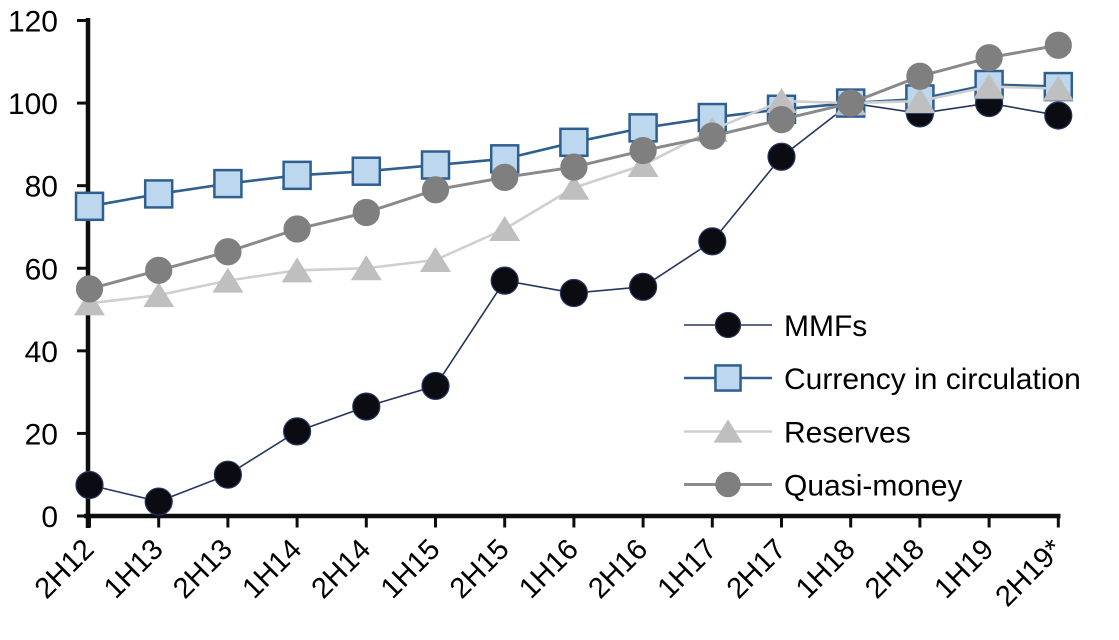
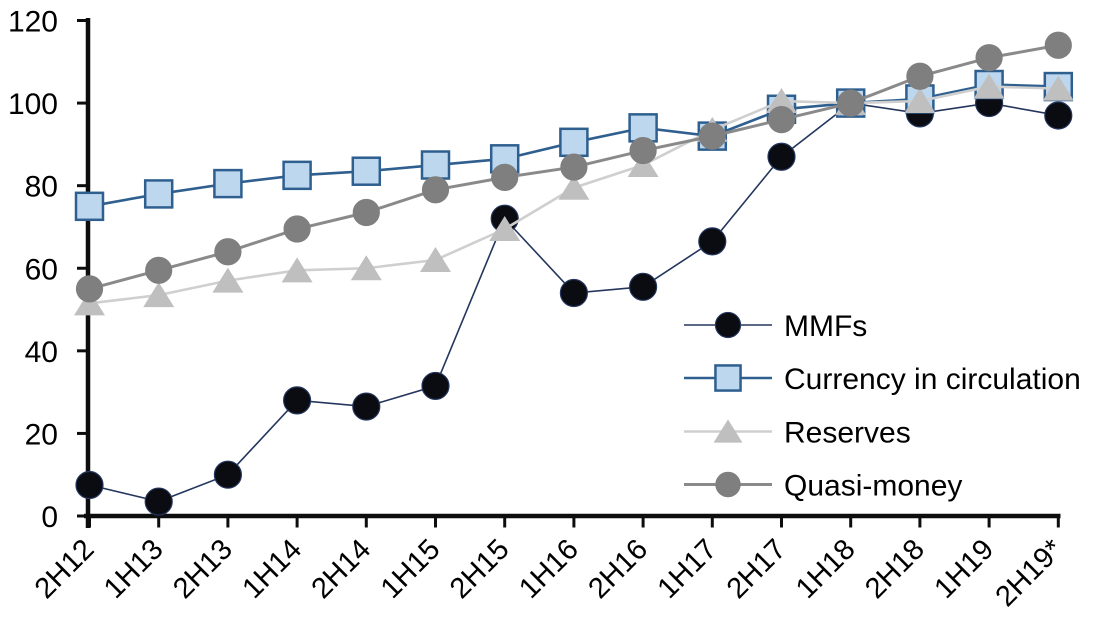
MMFs/1H14: 20 -> 28
MMFs/2H15: 57 -> 72
Currency in circulation/1H17: 96 -> 92
